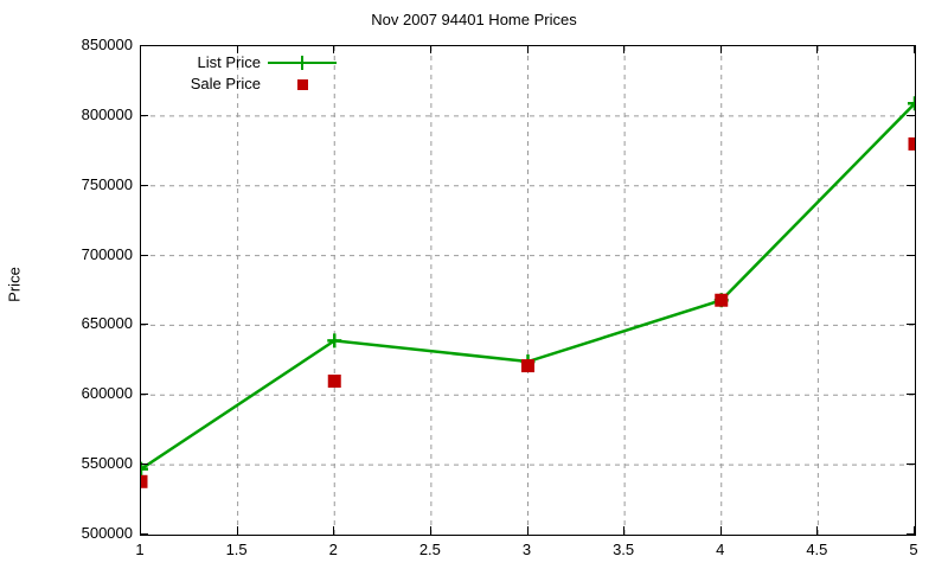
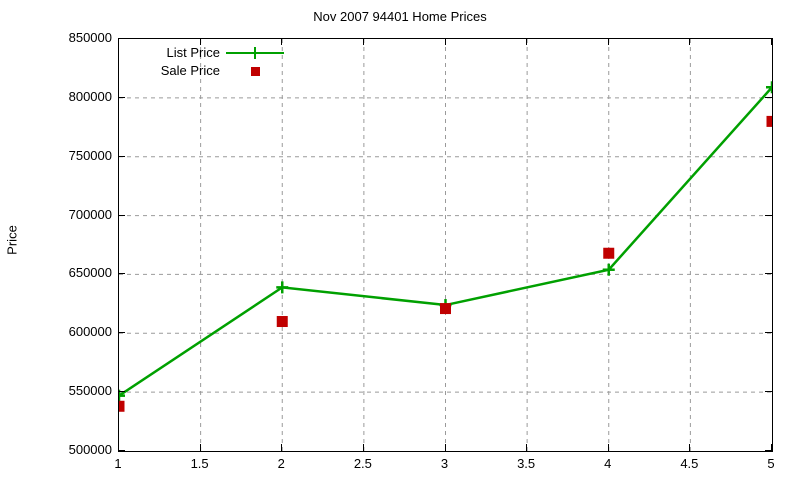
List Price/4: 668000 -> 654000
